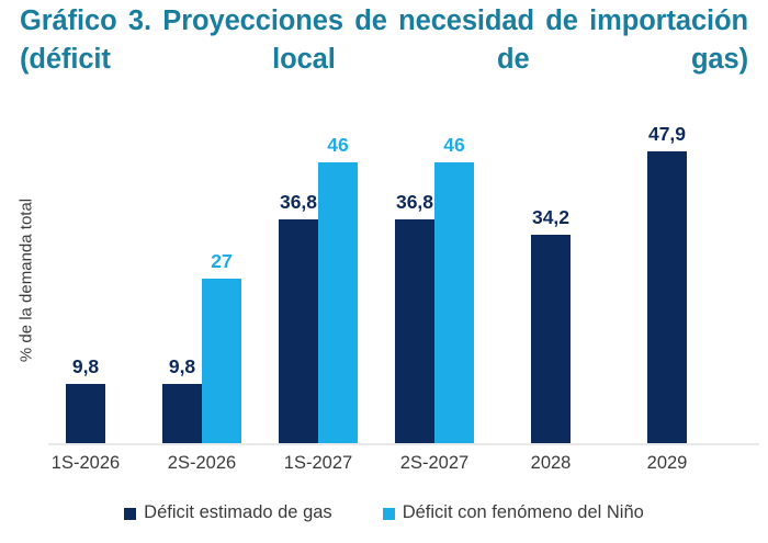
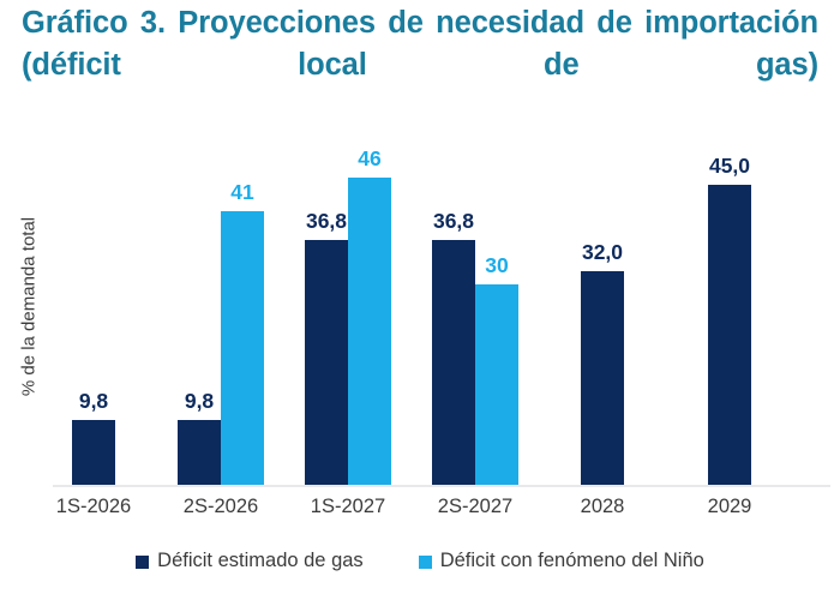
Déficit con fenómeno del Niño/2S-2026: 27 -> 41
Déficit con fenómeno del Niño/2S-2027: 46 -> 30
Déficit estimado de gas/2028: 34,2 -> 32,0
Déficit estimado de gas/2029: 47,9 -> 45,0
